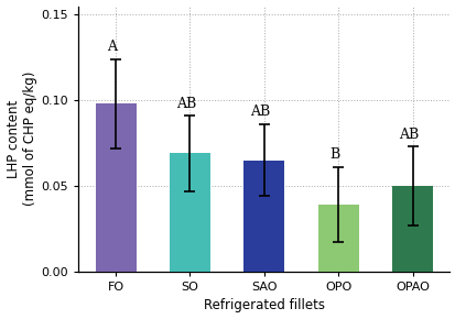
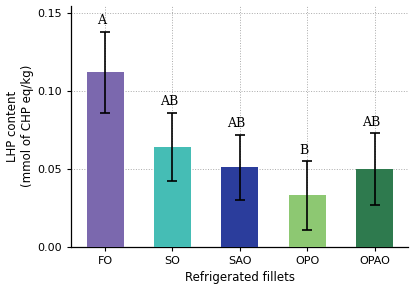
FO: 0.098 -> 0.112
SO: 0.069 -> 0.064
SAO: 0.065 -> 0.051
OPO: 0.039 -> 0.033
